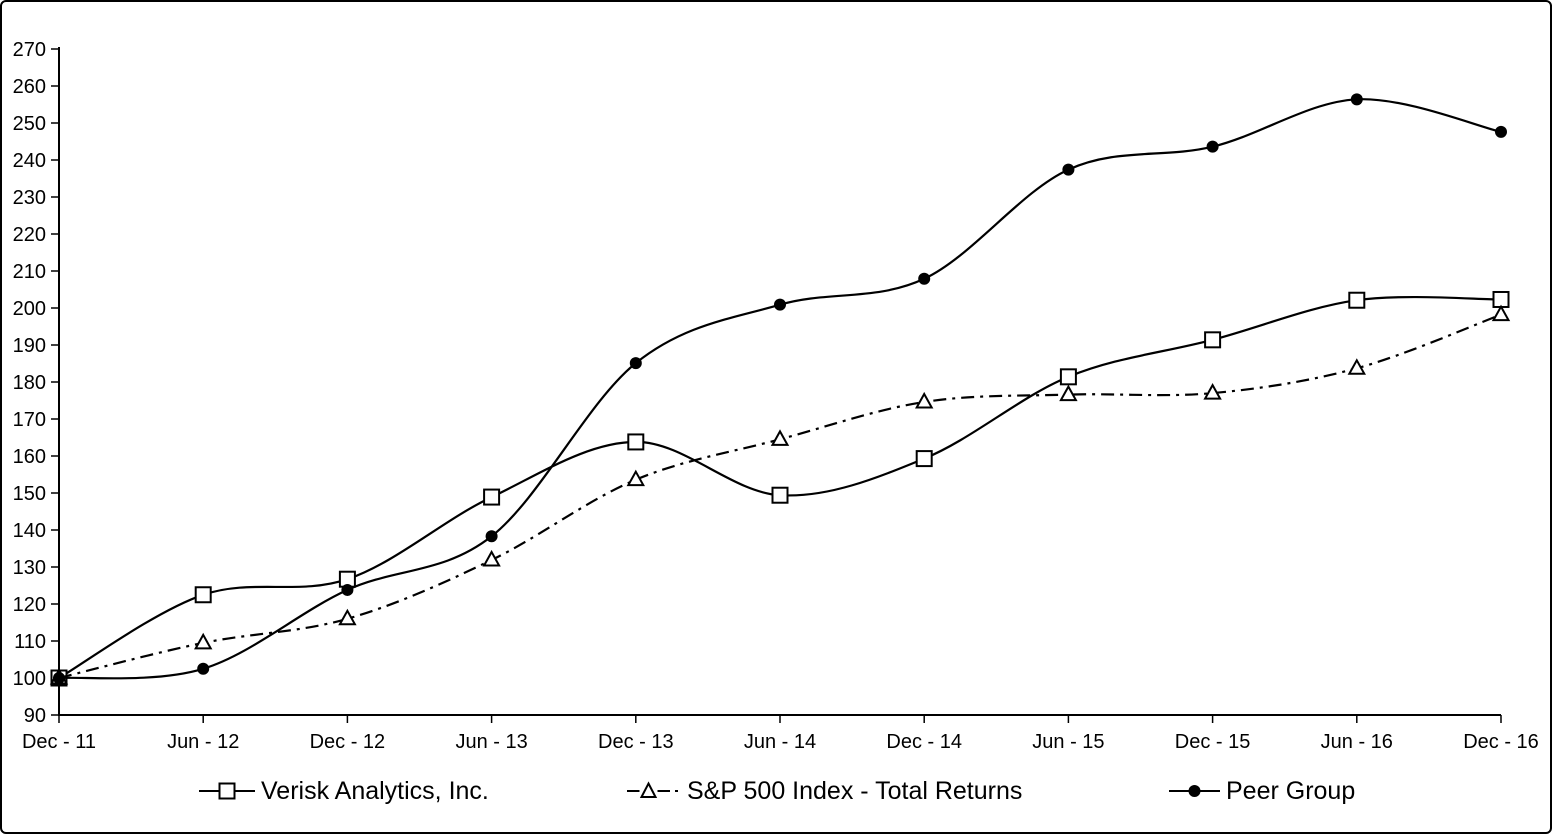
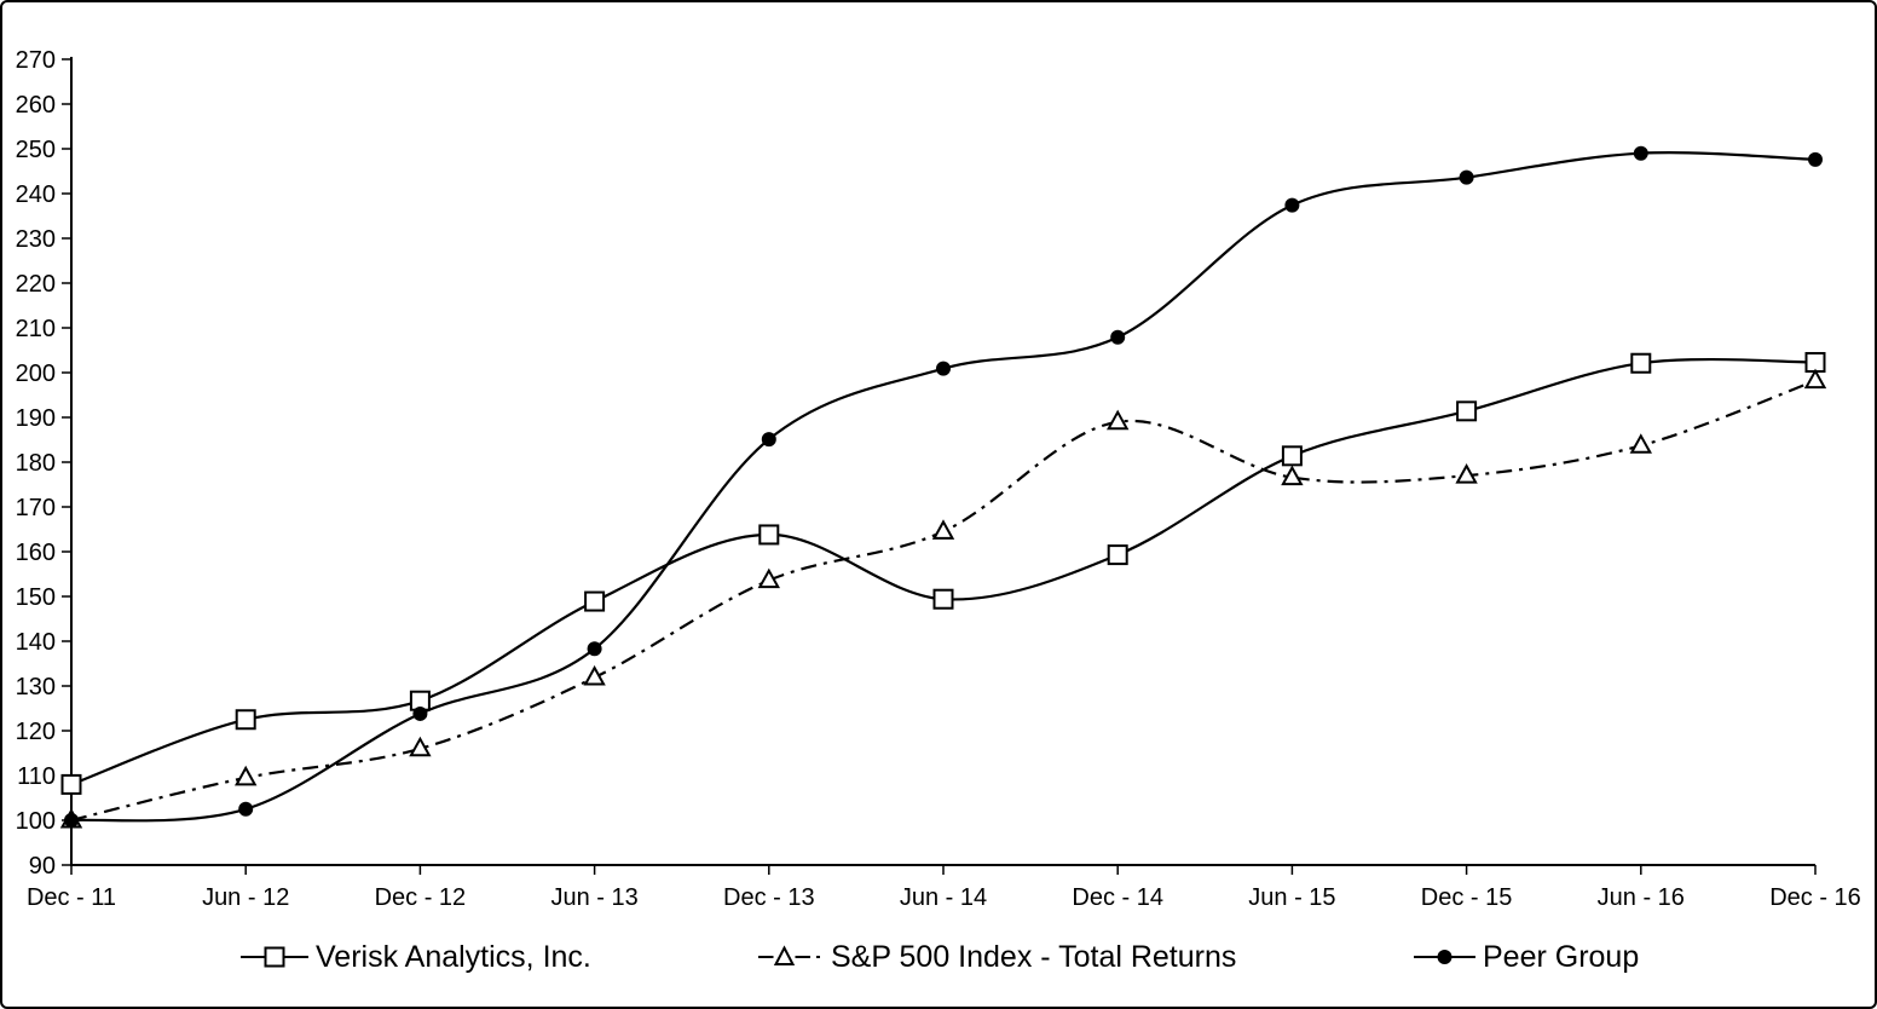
Verisk Analytics, Inc./Dec - 11: 100 -> 108
S&P 500 Index - Total Returns/Dec - 14: 175 -> 189
Peer Group/Jun - 16: 256 -> 249
